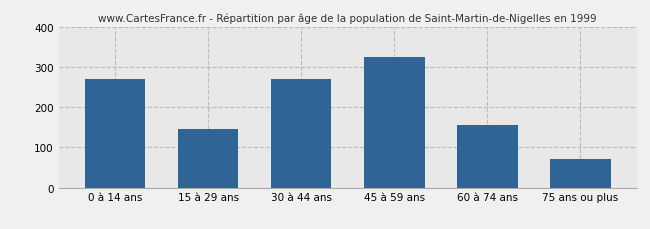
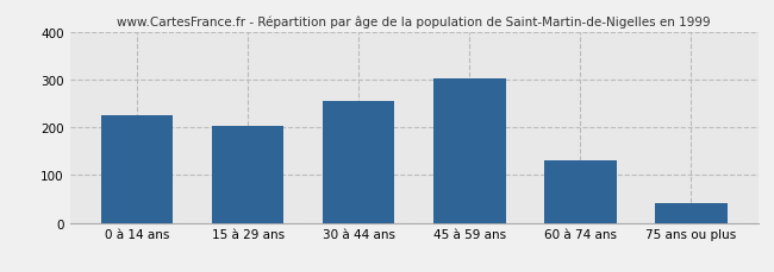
0 à 14 ans: 270 -> 225
15 à 29 ans: 145 -> 203
30 à 44 ans: 270 -> 254
45 à 59 ans: 325 -> 301
60 à 74 ans: 155 -> 131
75 ans ou plus: 70 -> 42
